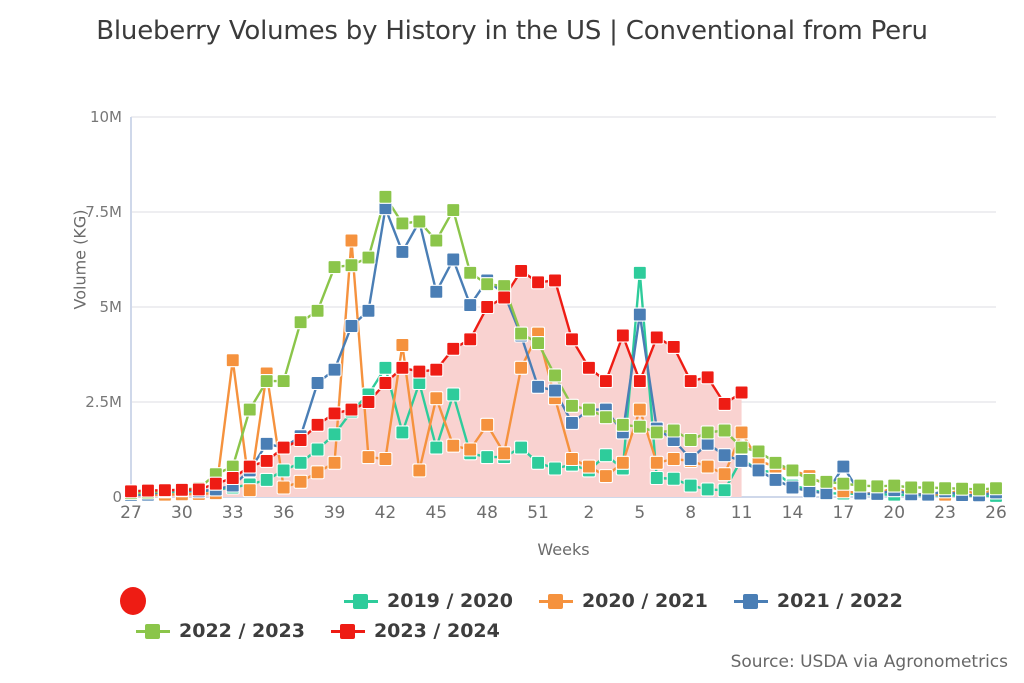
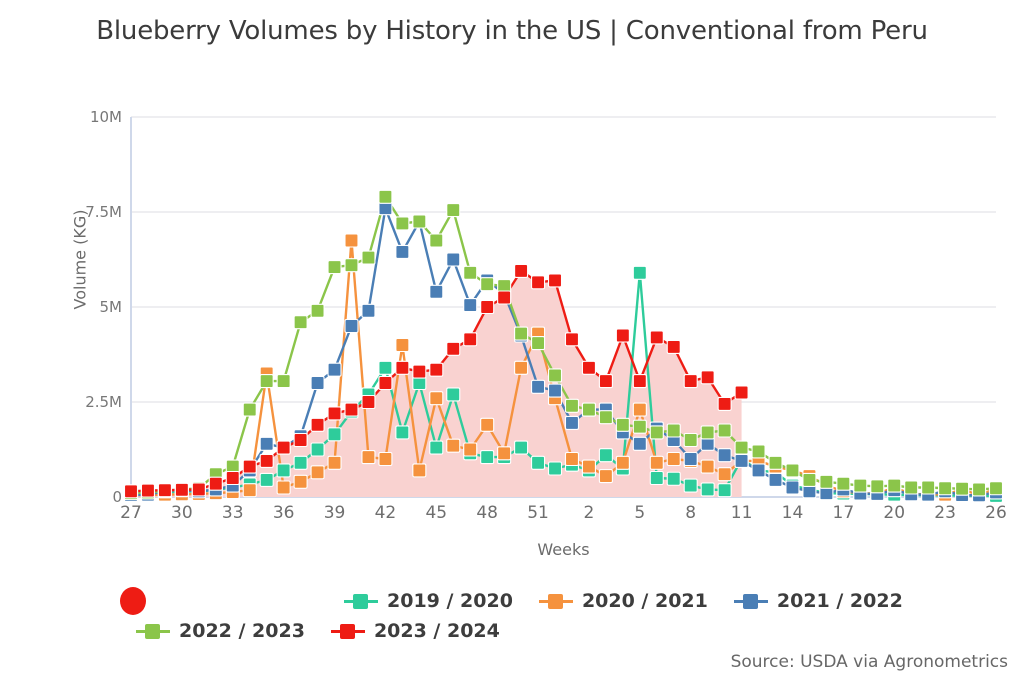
2020 / 2021/33: 3.6M -> 0.1M
2021 / 2022/5: 4.8M -> 1.4M
2020 / 2021/11: 1.7M -> 1.0M
2021 / 2022/17: 0.8M -> 0.2M
